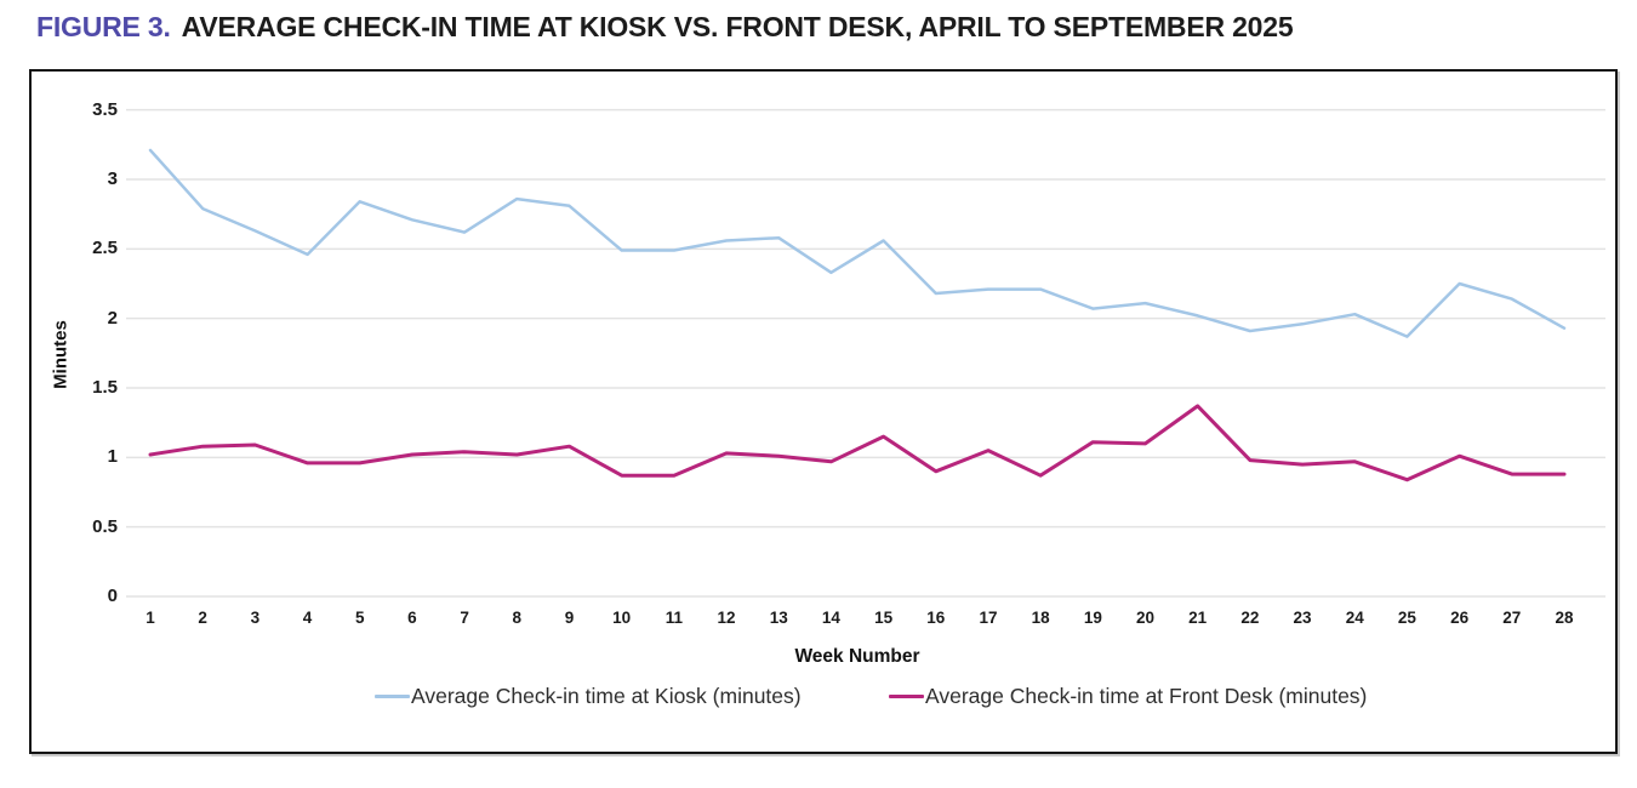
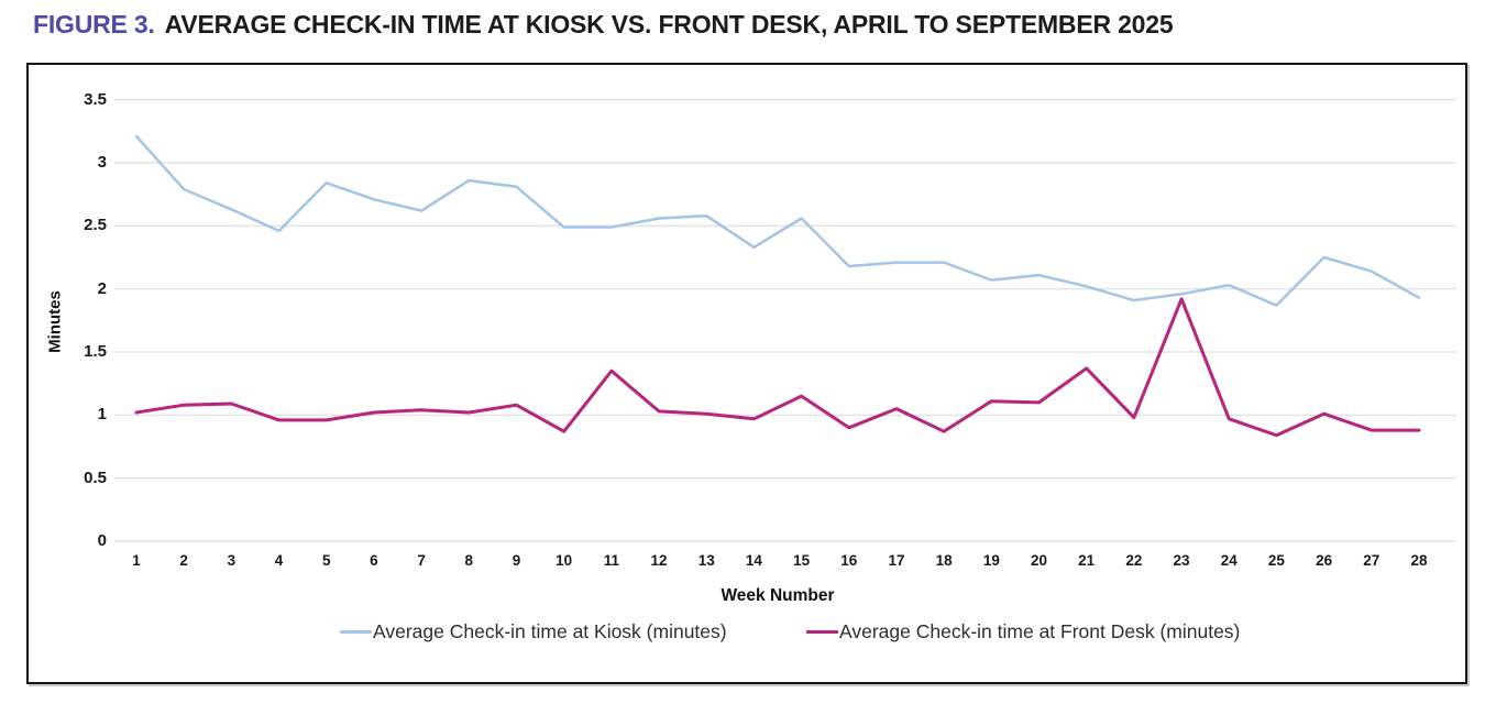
Average Check-in time at Front Desk (minutes)/11: 0.87 -> 1.35
Average Check-in time at Front Desk (minutes)/23: 0.95 -> 1.92
